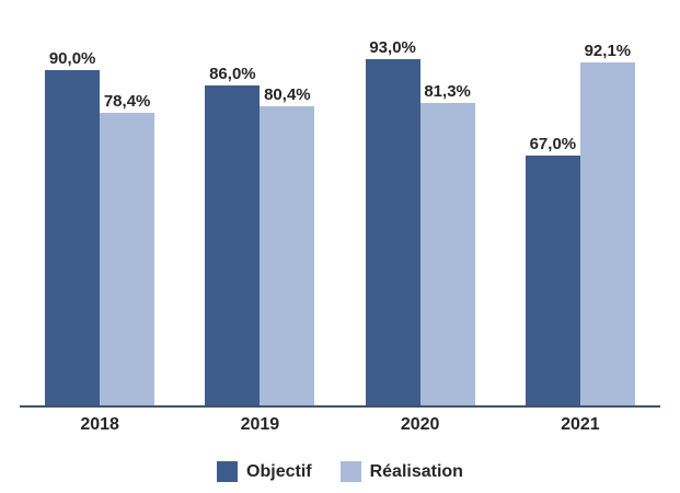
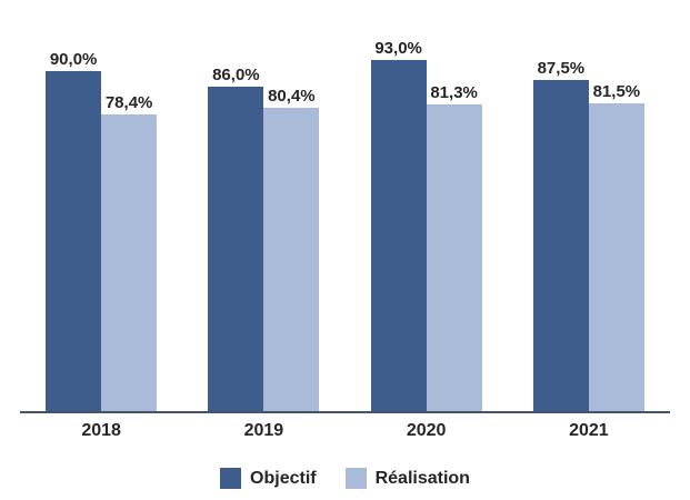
Objectif/2021: 67,0% -> 87,5%
Réalisation/2021: 92,1% -> 81,5%
